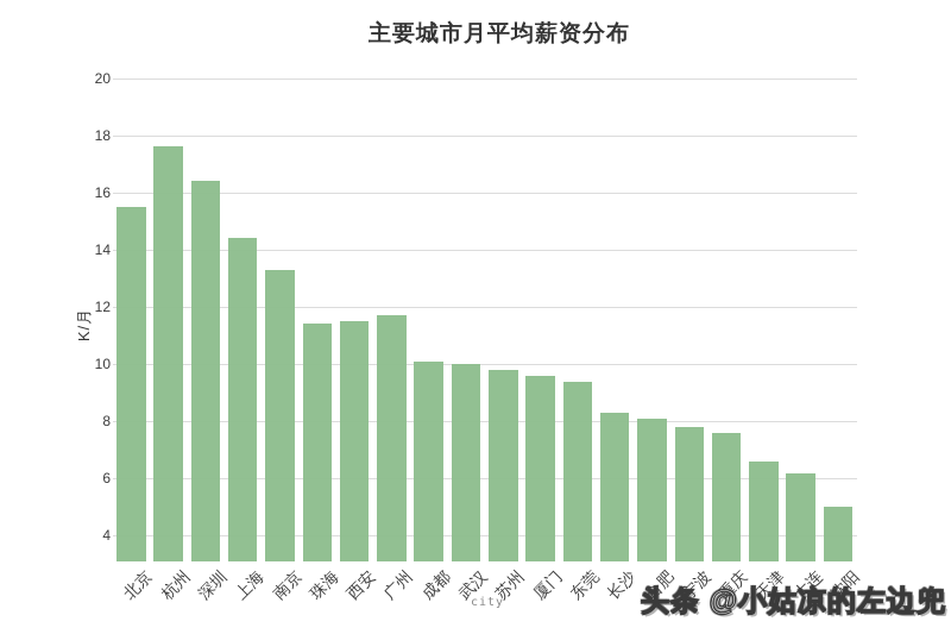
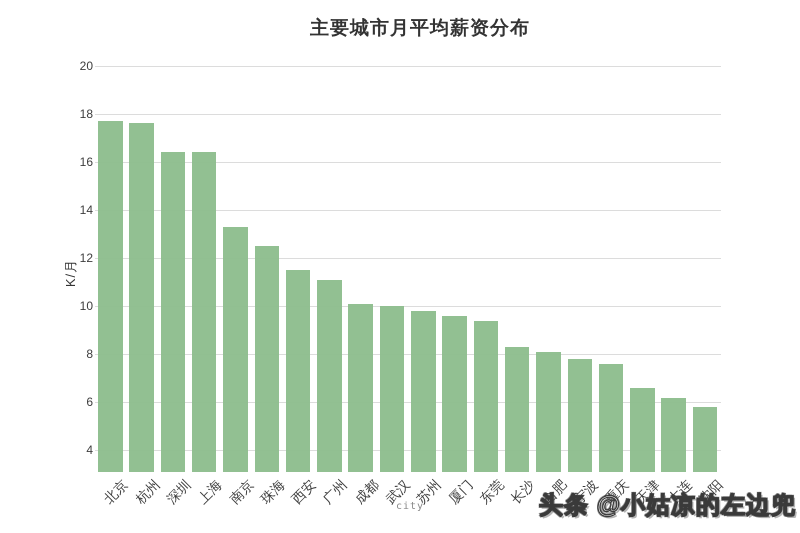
北京: 15.5 -> 17.7
上海: 14.4 -> 16.4
珠海: 11.4 -> 12.5
广州: 11.7 -> 11.1
沈阳: 5.0 -> 5.8
